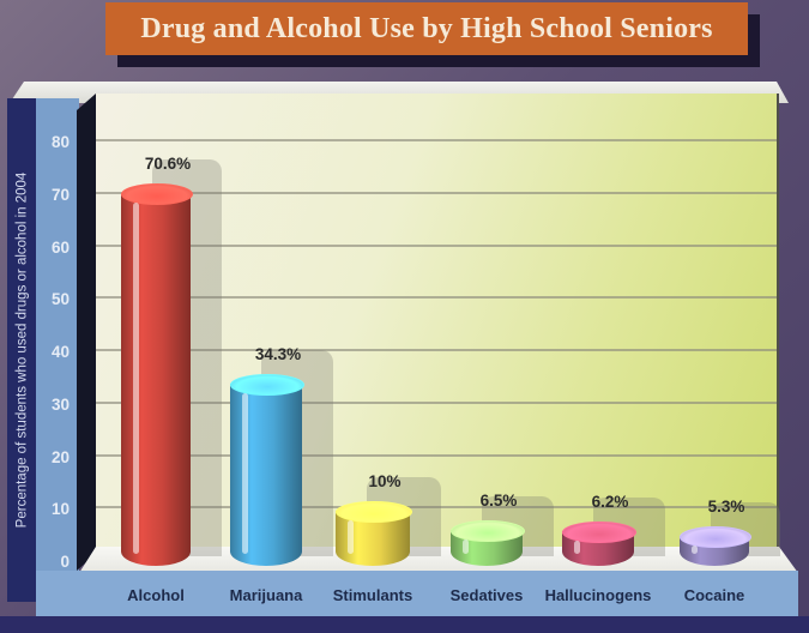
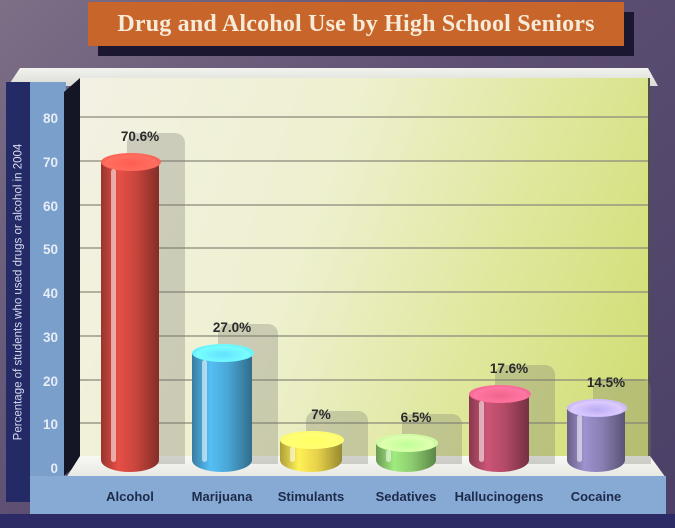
Marijuana: 34.3% -> 27.0%
Stimulants: 10% -> 7%
Hallucinogens: 6.2% -> 17.6%
Cocaine: 5.3% -> 14.5%
